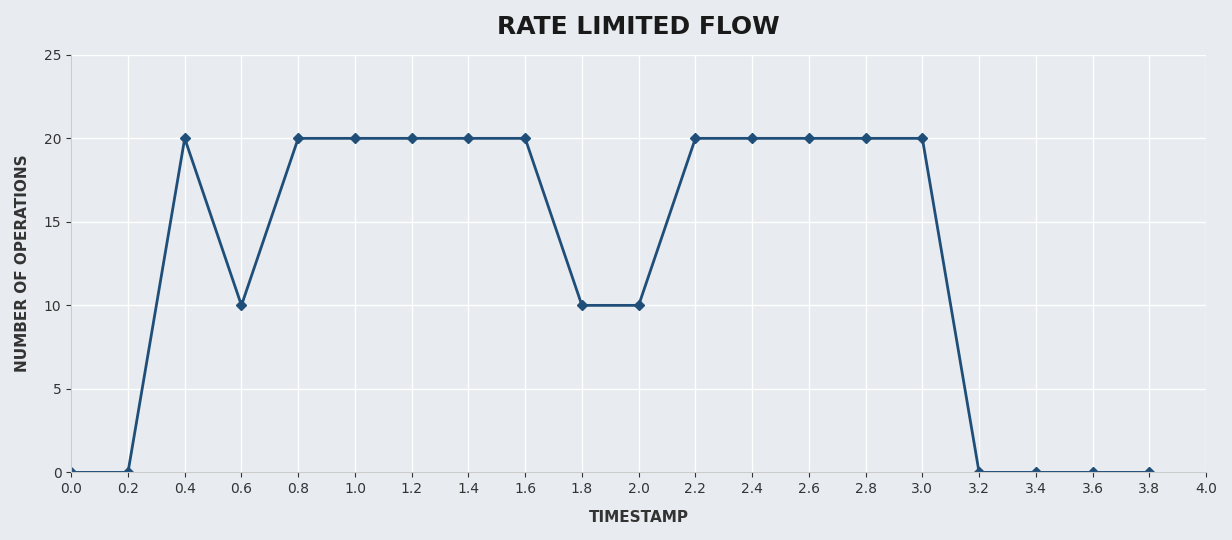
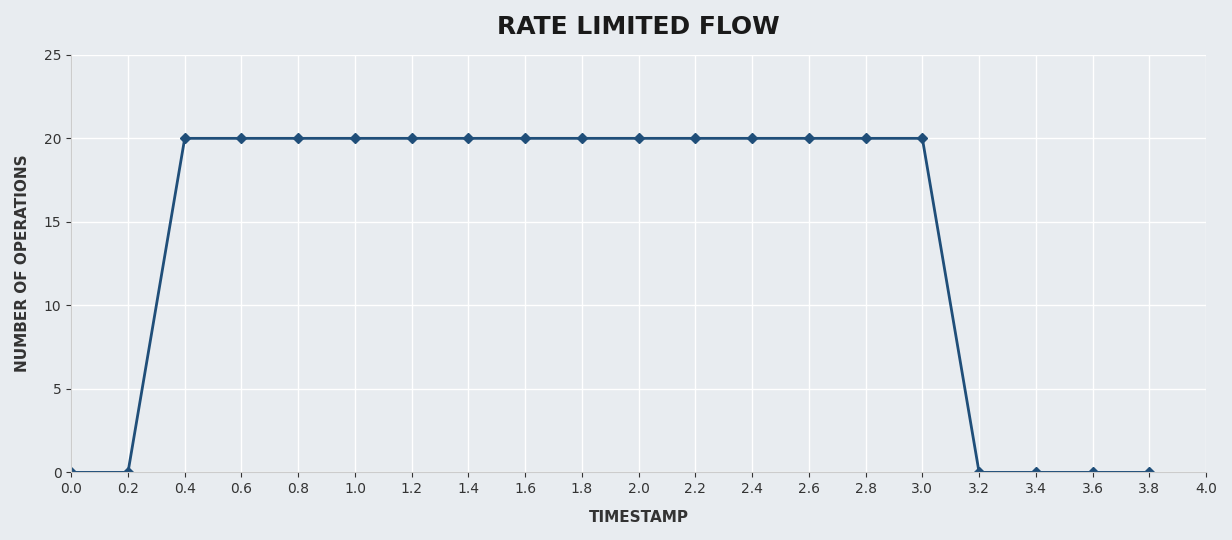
0.6: 10 -> 20
1.8: 10 -> 20
2.0: 10 -> 20
